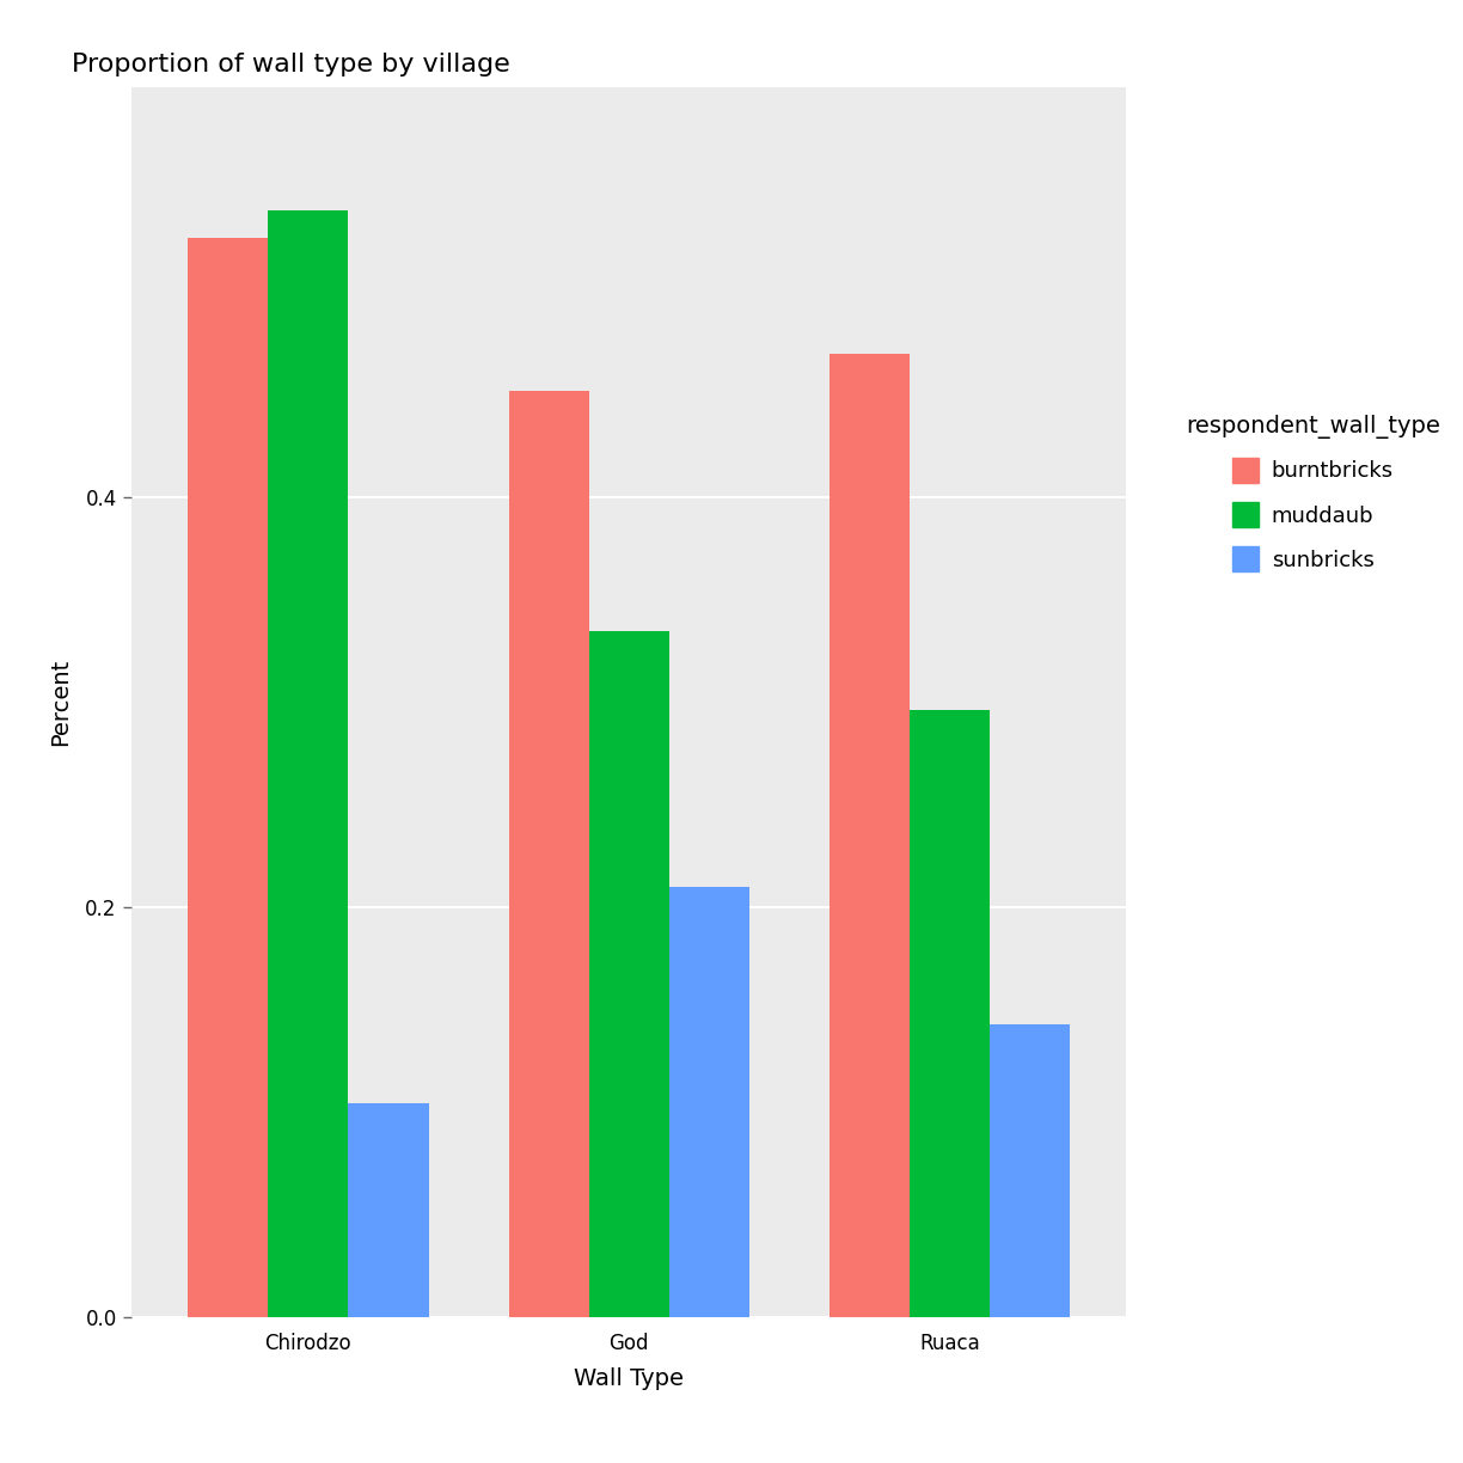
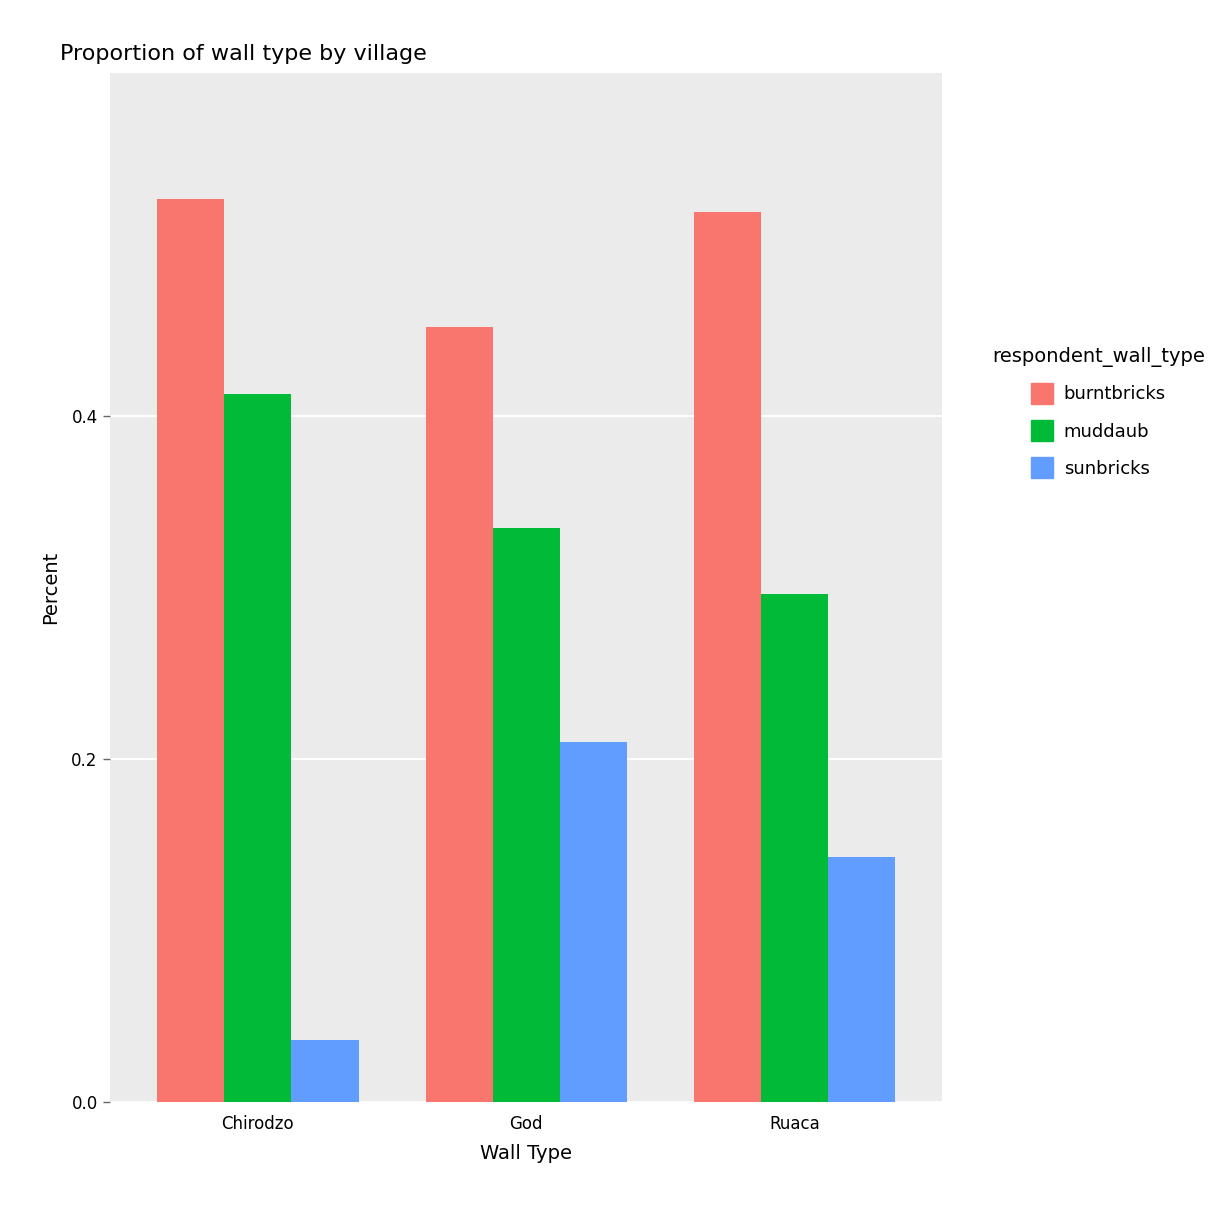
muddaub/Chirodzo: 0.540 -> 0.413
sunbricks/Chirodzo: 0.104 -> 0.036
burntbricks/Ruaca: 0.470 -> 0.519
